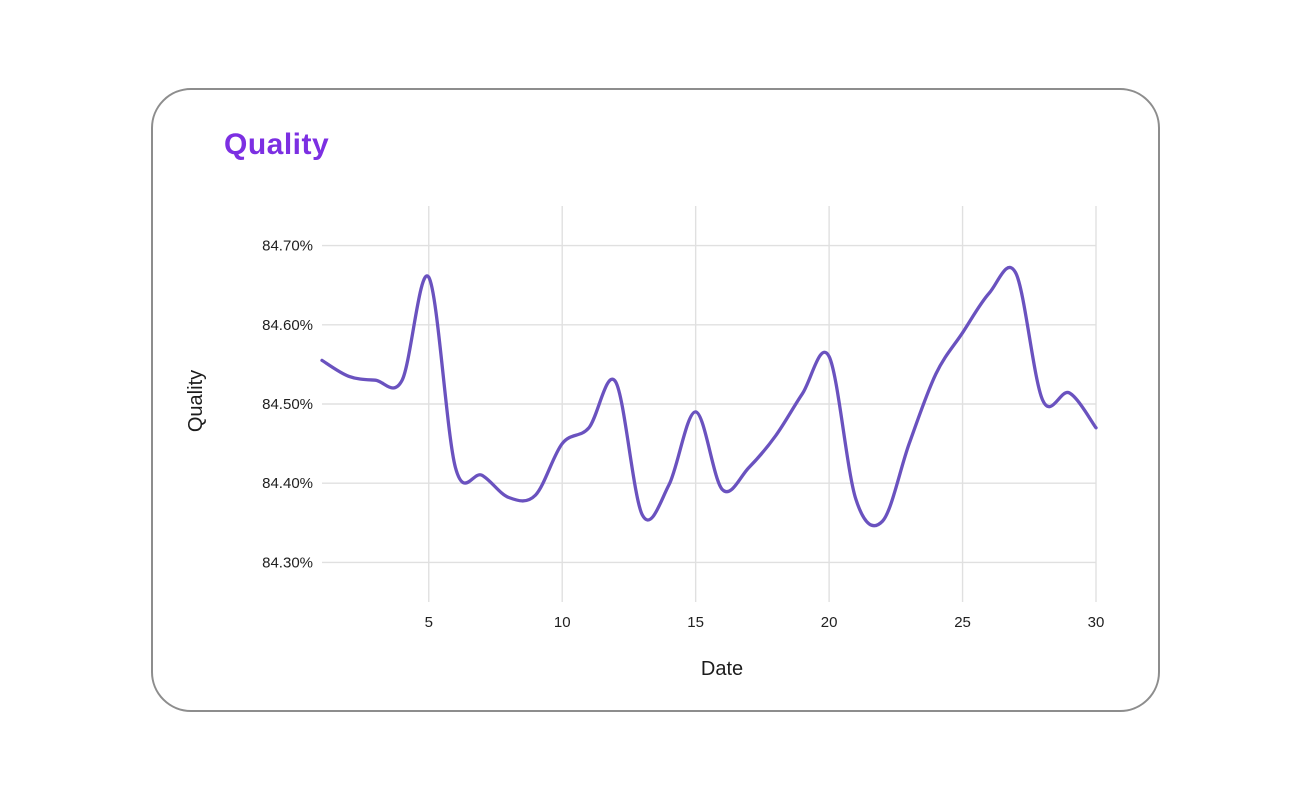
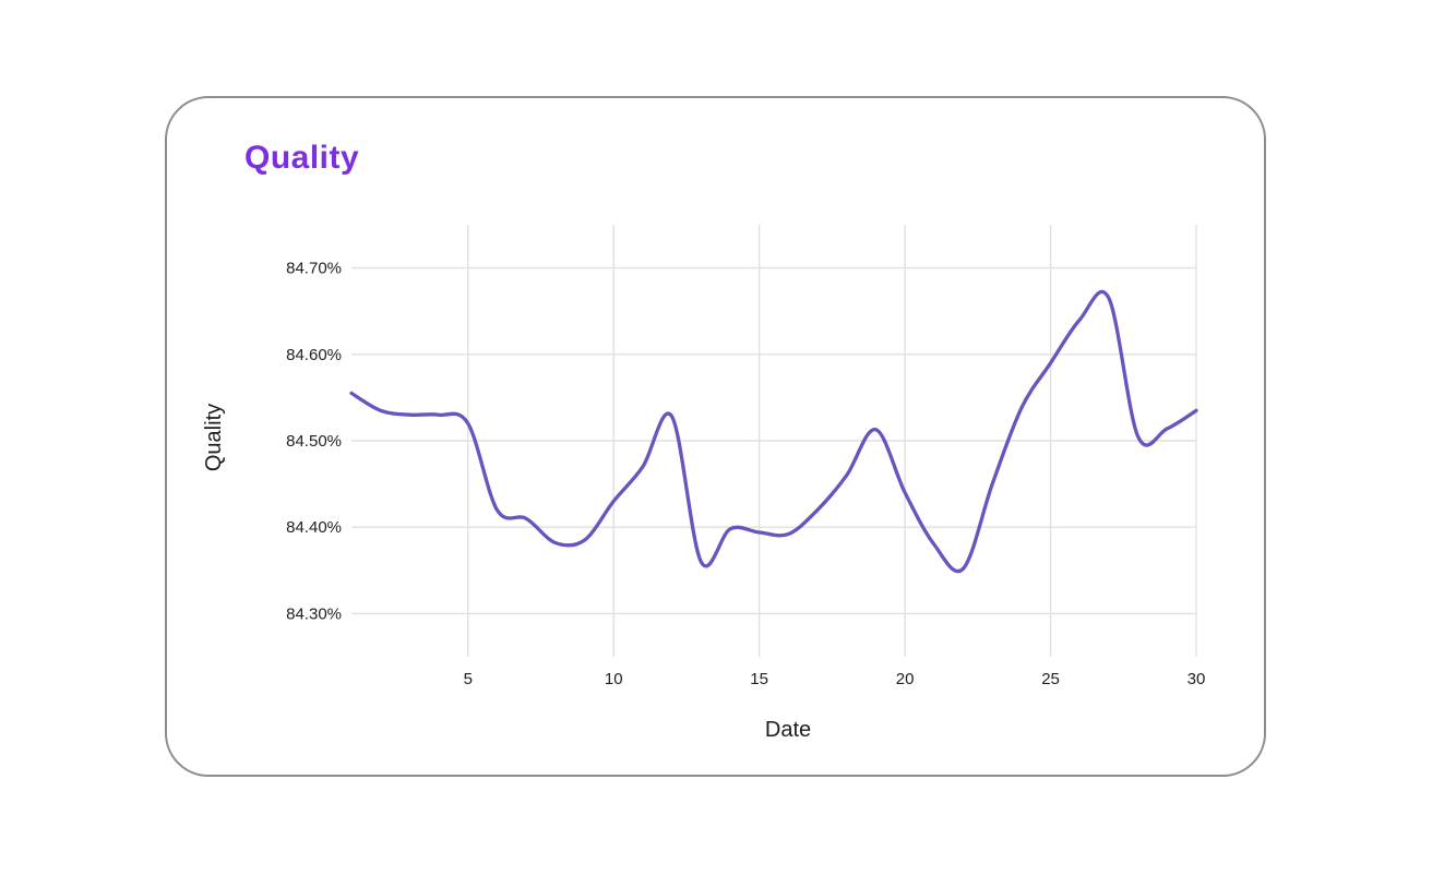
5: 84.66% -> 84.52%
10: 84.45% -> 84.43%
15: 84.49% -> 84.39%
20: 84.56% -> 84.44%
30: 84.47% -> 84.53%
